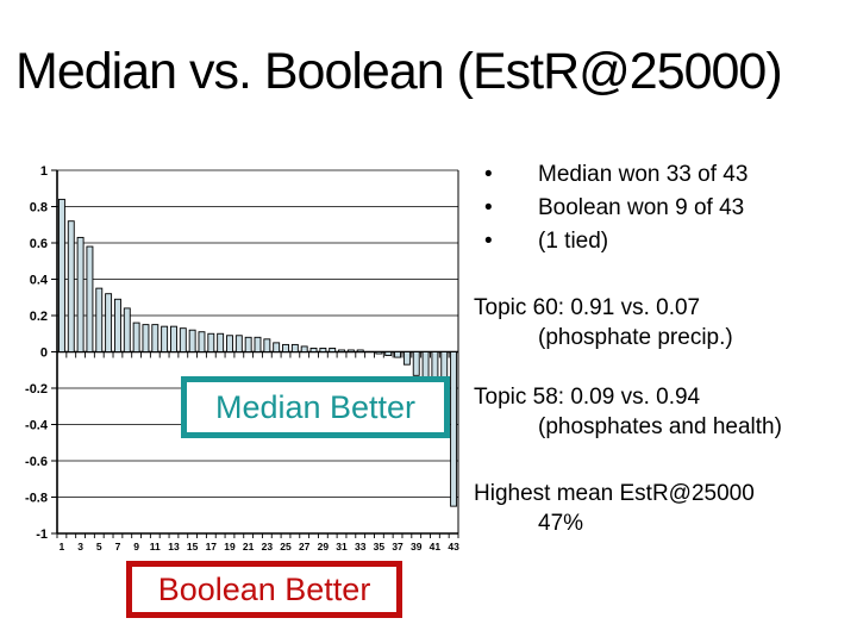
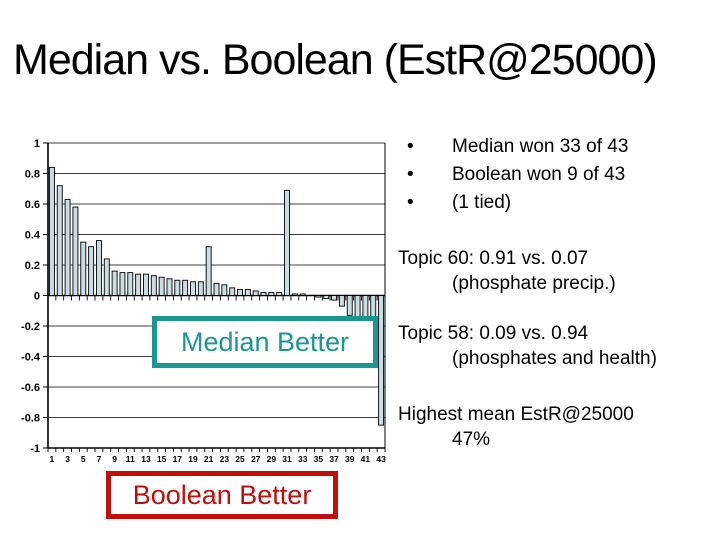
7: 0.29 -> 0.36
21: 0.08 -> 0.32
31: 0.01 -> 0.69
